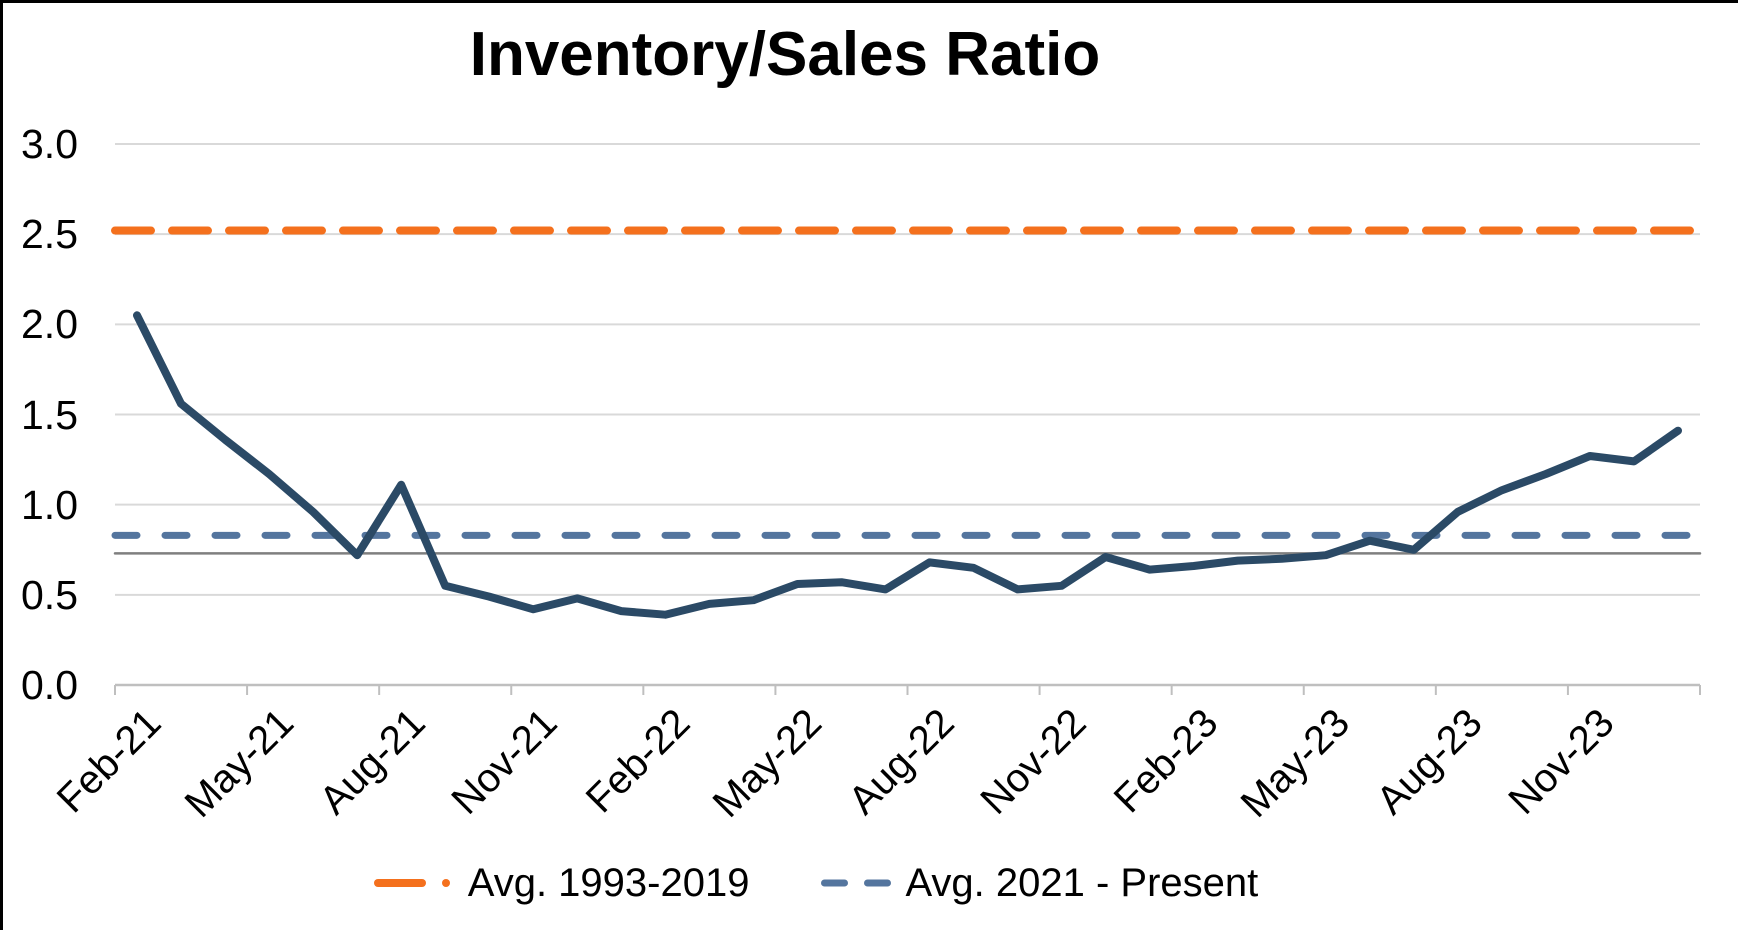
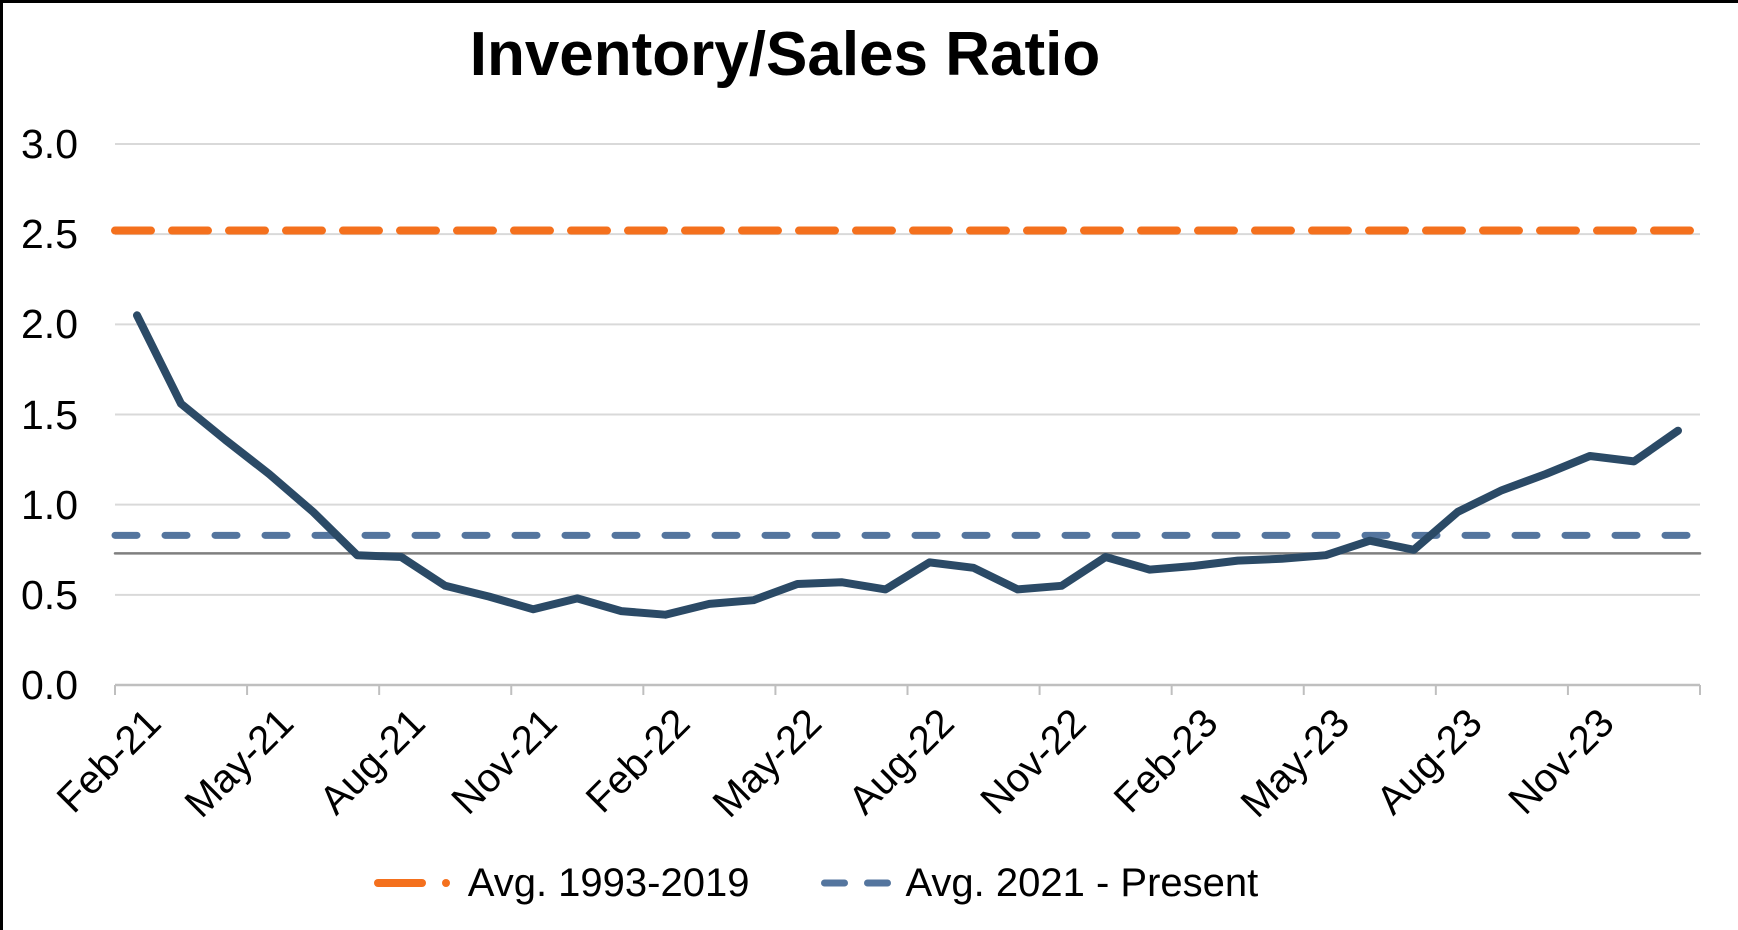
Aug-21: 1.11 -> 0.71
